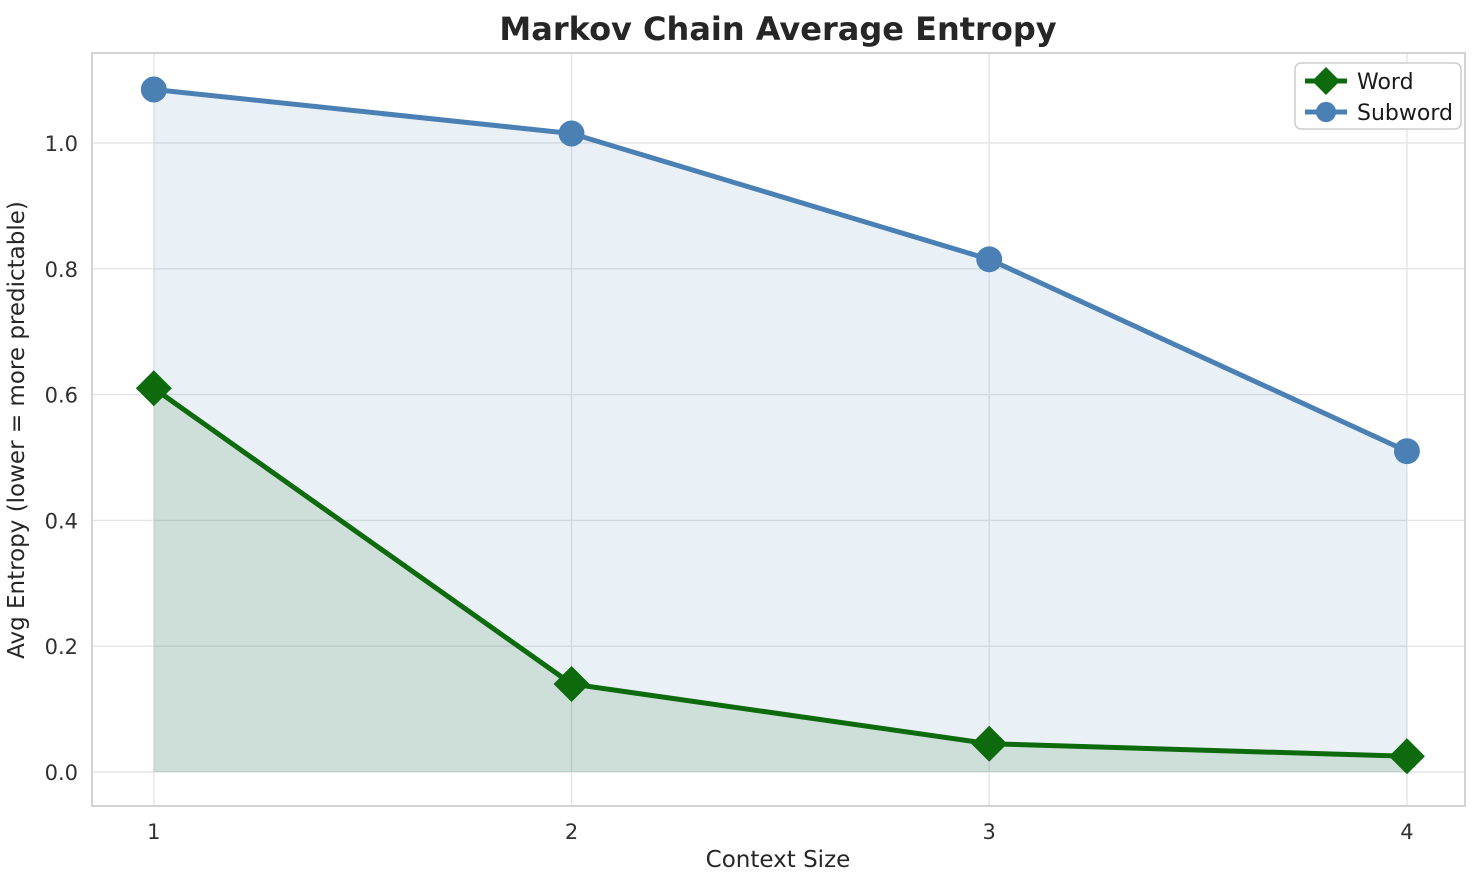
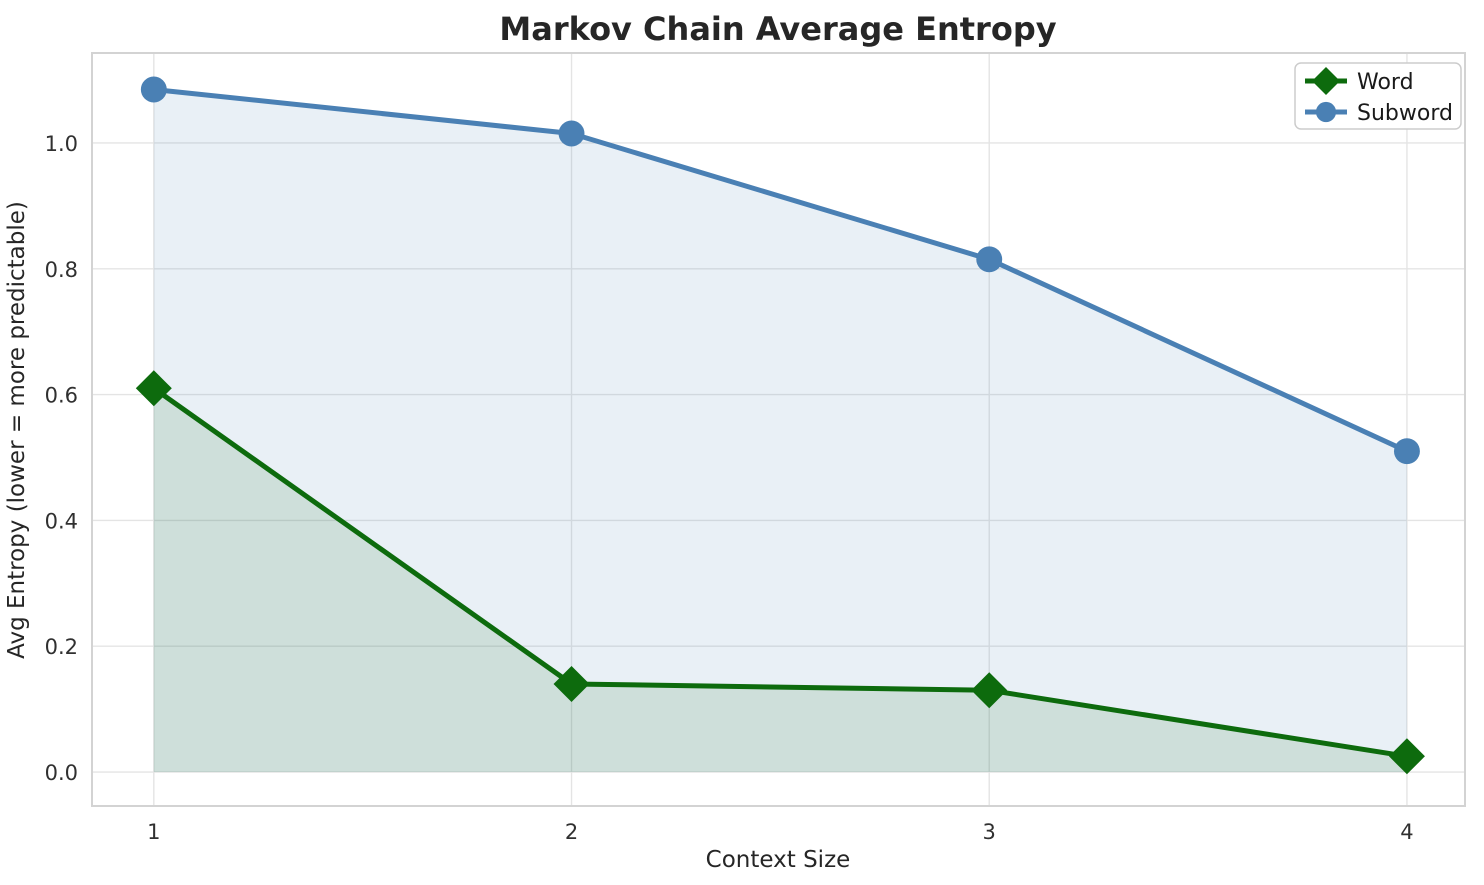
Word/3: 0.04 -> 0.13
